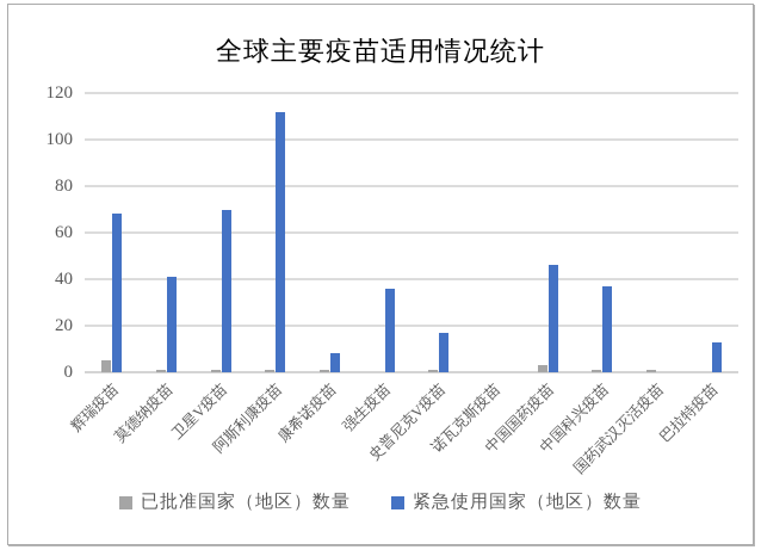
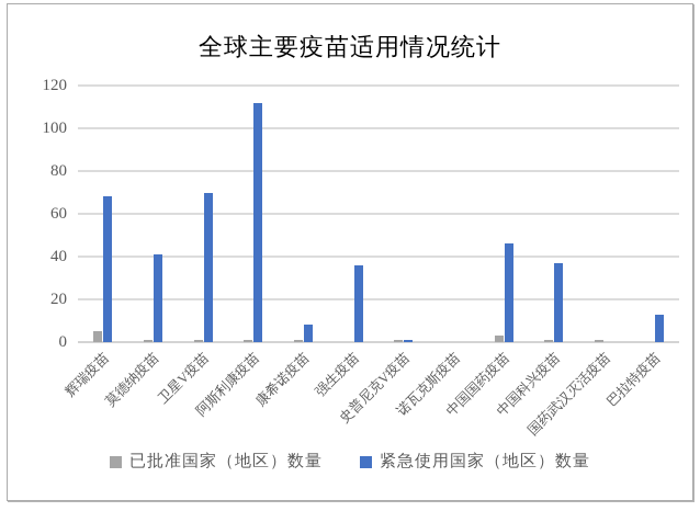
紧急使用国家（地区）数量/史普尼克V疫苗: 17 -> 1
